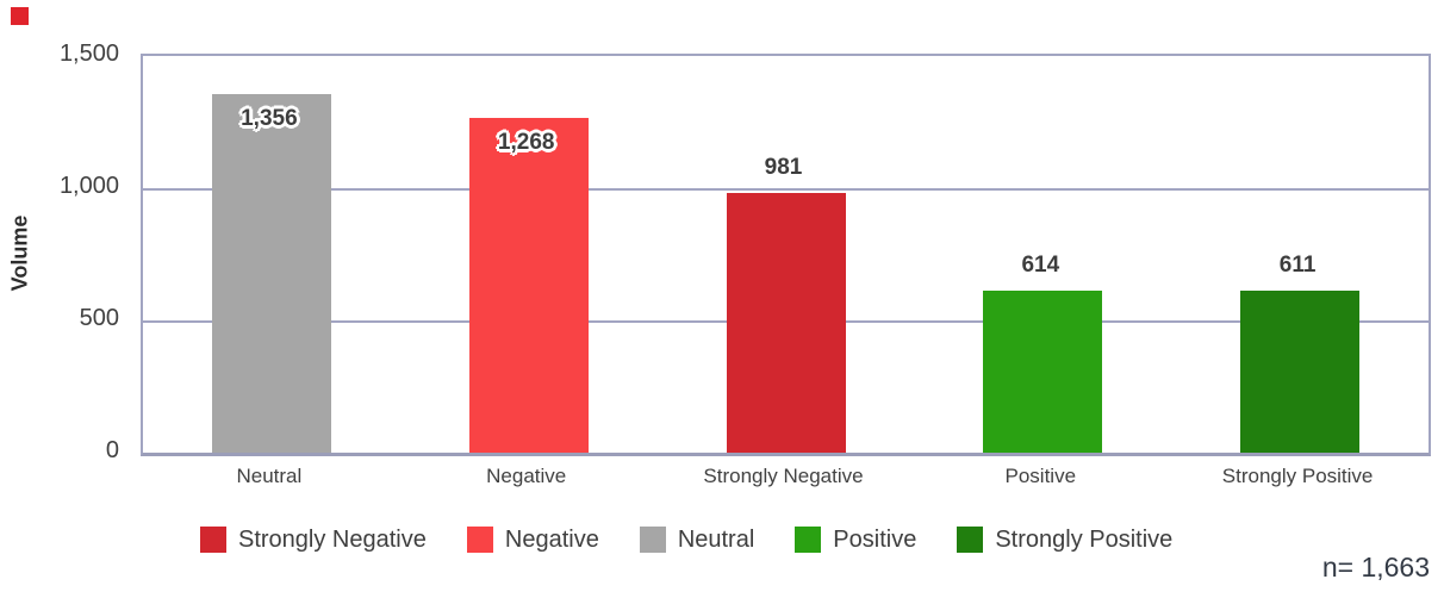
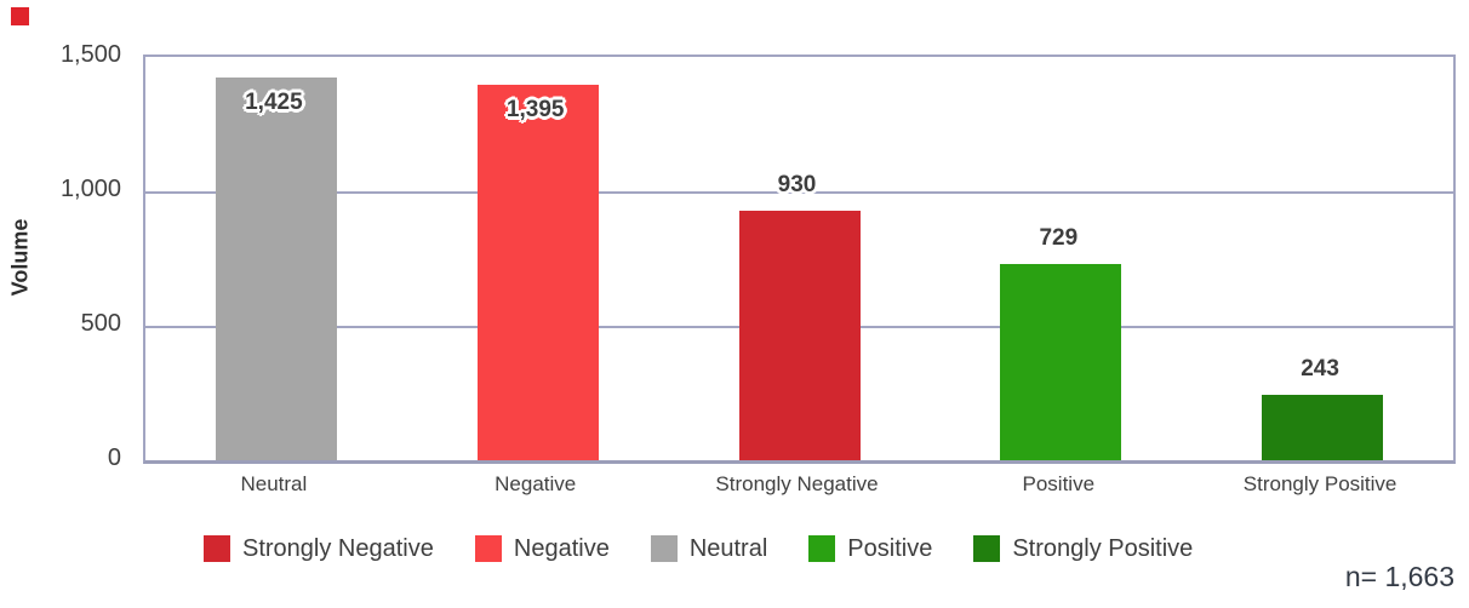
Neutral: 1,356 -> 1,425
Negative: 1,268 -> 1,395
Strongly Negative: 981 -> 930
Positive: 614 -> 729
Strongly Positive: 611 -> 243
